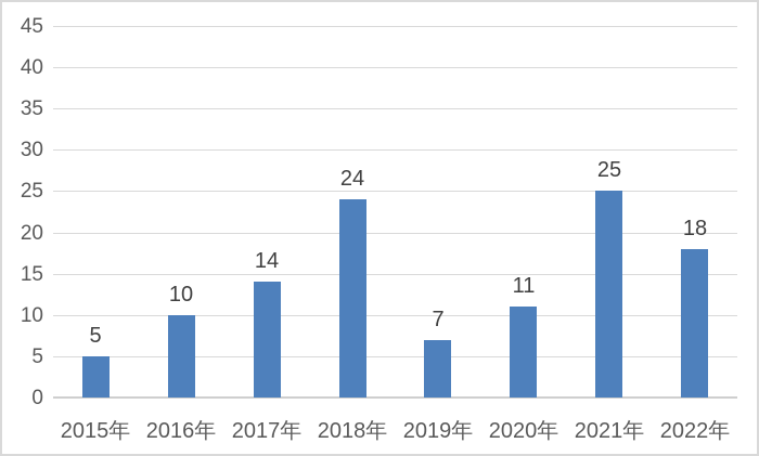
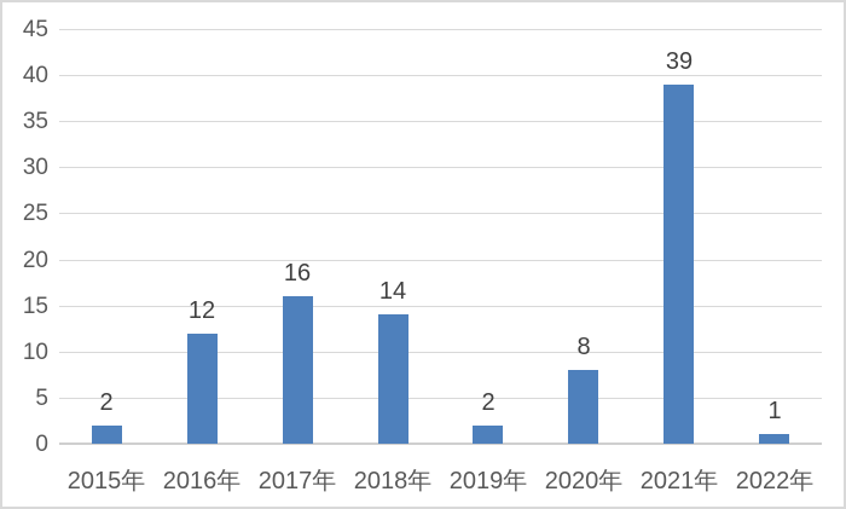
2015年: 5 -> 2
2016年: 10 -> 12
2017年: 14 -> 16
2018年: 24 -> 14
2019年: 7 -> 2
2020年: 11 -> 8
2021年: 25 -> 39
2022年: 18 -> 1
